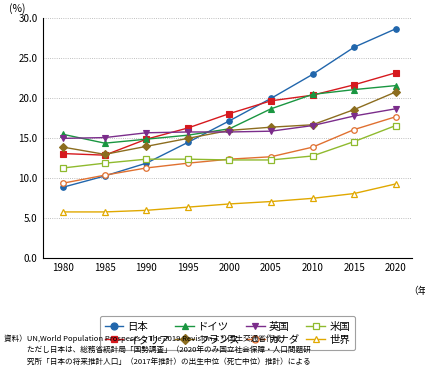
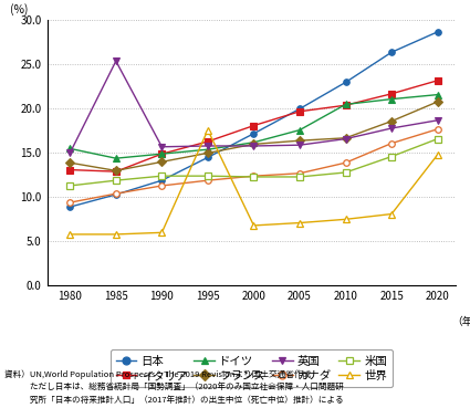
英国/1985: 15.1 -> 25.4
世界/1995: 6.4 -> 17.6
ドイツ/2005: 18.7 -> 17.6
世界/2020: 9.3 -> 14.8
